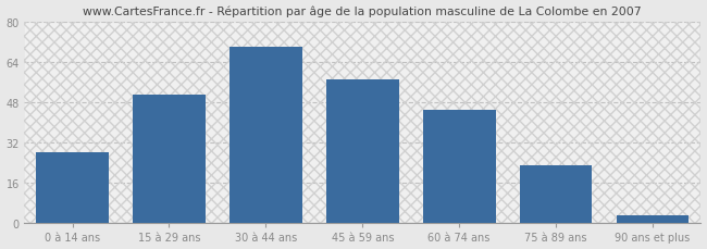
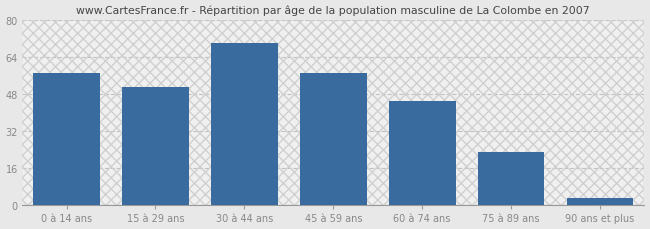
0 à 14 ans: 28 -> 57
